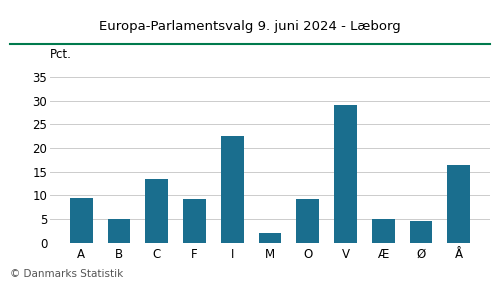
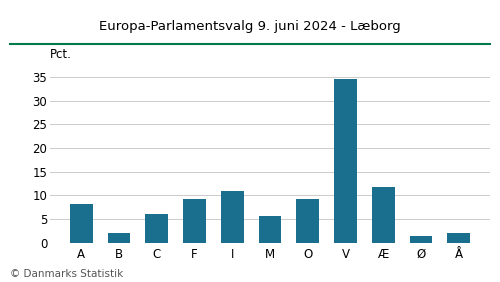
A: 9.5 -> 8.1
B: 5.0 -> 2.1
C: 13.5 -> 6.1
I: 22.5 -> 10.8
M: 2.0 -> 5.7
V: 29.0 -> 34.6
Æ: 5.0 -> 11.7
Ø: 4.5 -> 1.4
Å: 16.5 -> 2.0
